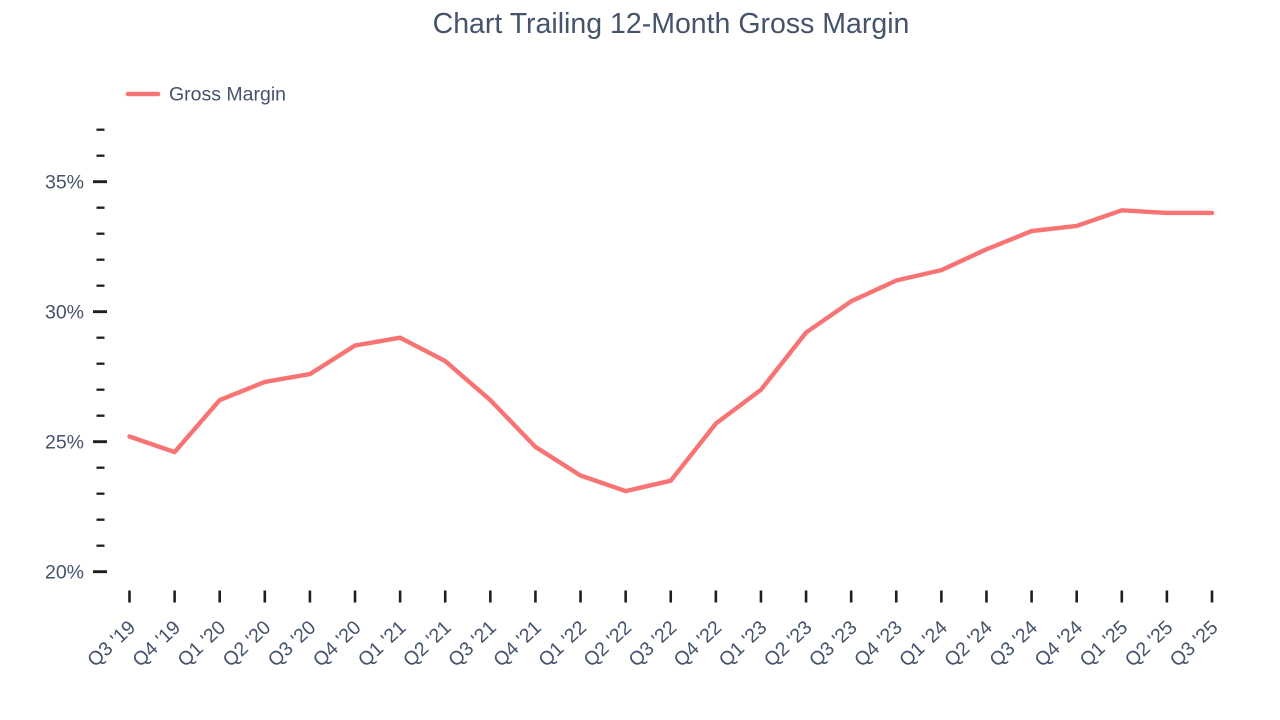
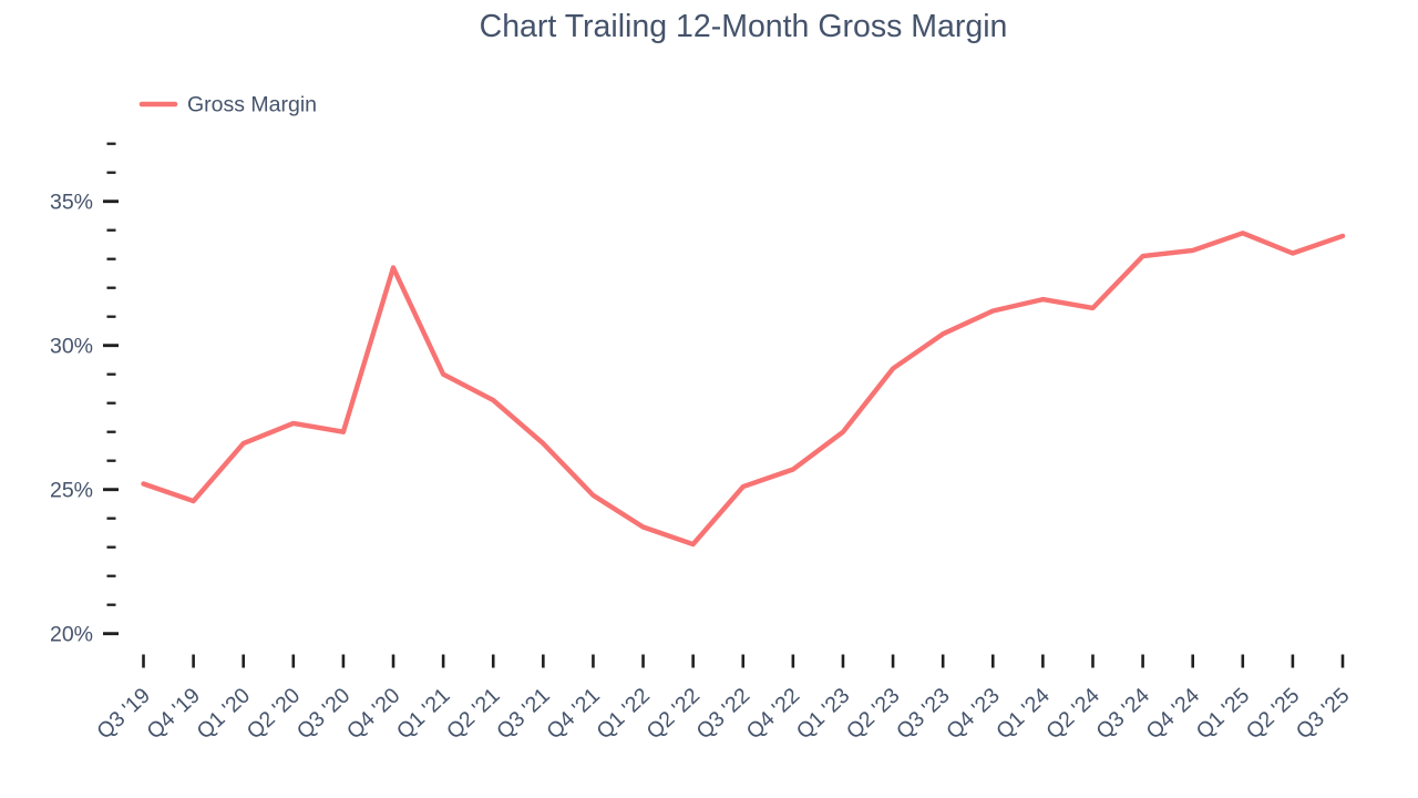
Q3 '20: 27.6% -> 27.0%
Q4 '20: 28.7% -> 32.7%
Q3 '22: 23.5% -> 25.1%
Q2 '24: 32.4% -> 31.3%
Q2 '25: 33.8% -> 33.2%
